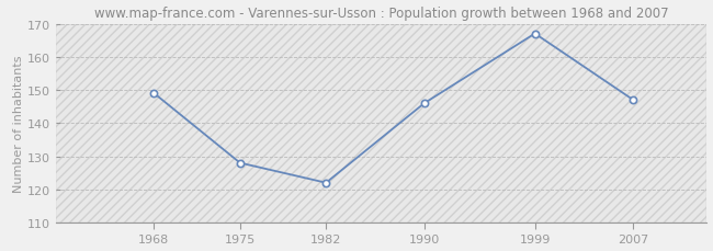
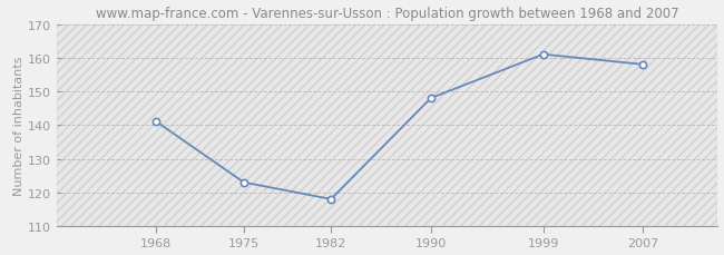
1968: 149 -> 141
1975: 128 -> 123
1982: 122 -> 118
1990: 146 -> 148
1999: 167 -> 161
2007: 147 -> 158
